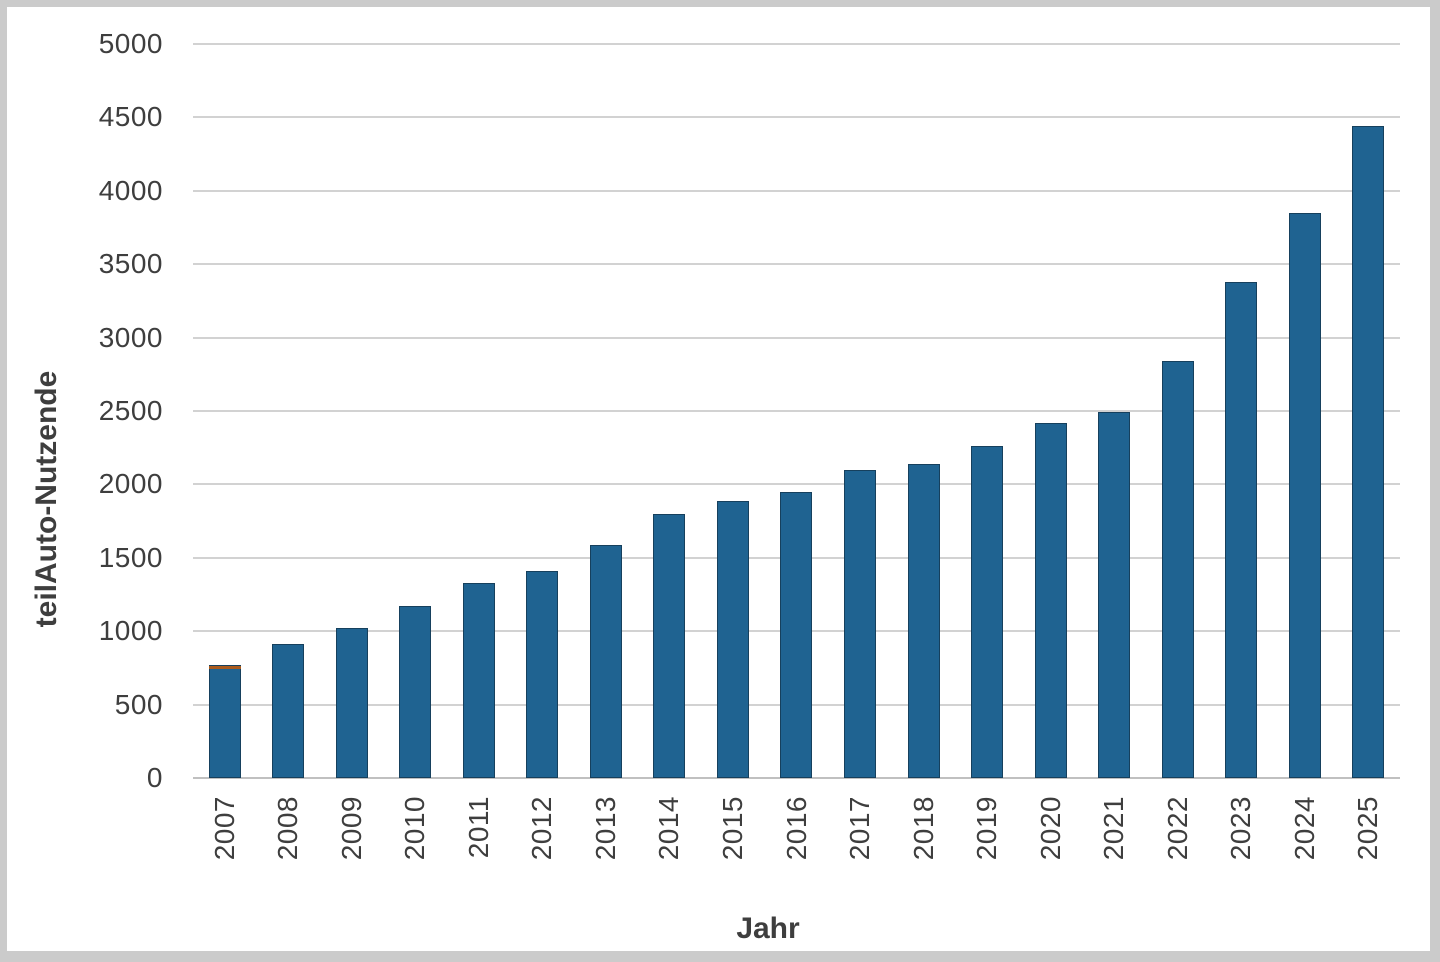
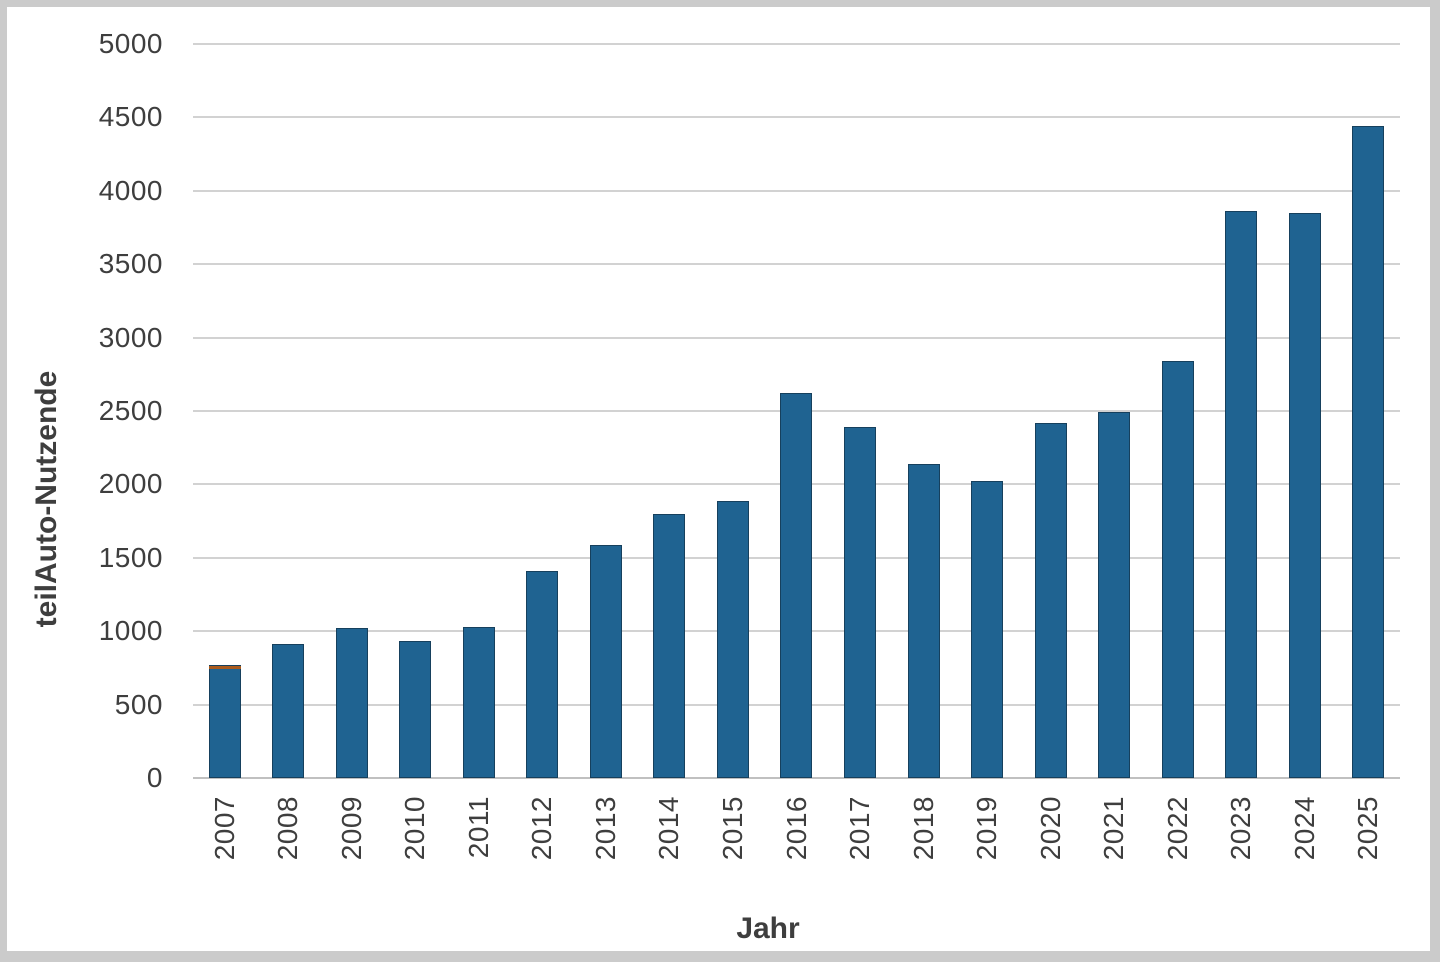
2010: 1170 -> 930
2011: 1330 -> 1030
2016: 1950 -> 2620
2017: 2100 -> 2390
2019: 2260 -> 2020
2023: 3380 -> 3860
